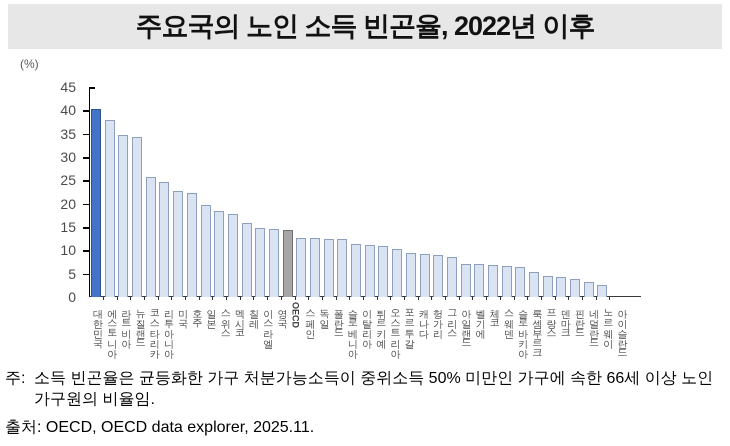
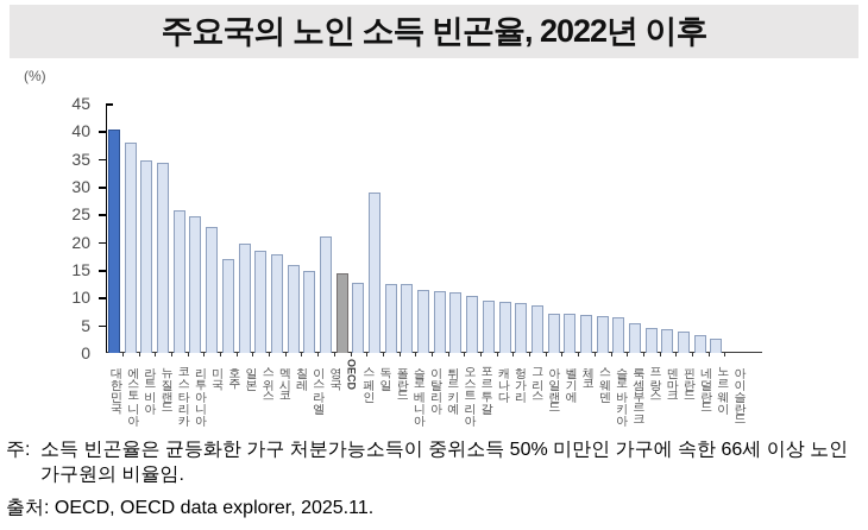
호주: 22 -> 17
영국: 15 -> 21
독일: 13 -> 29
